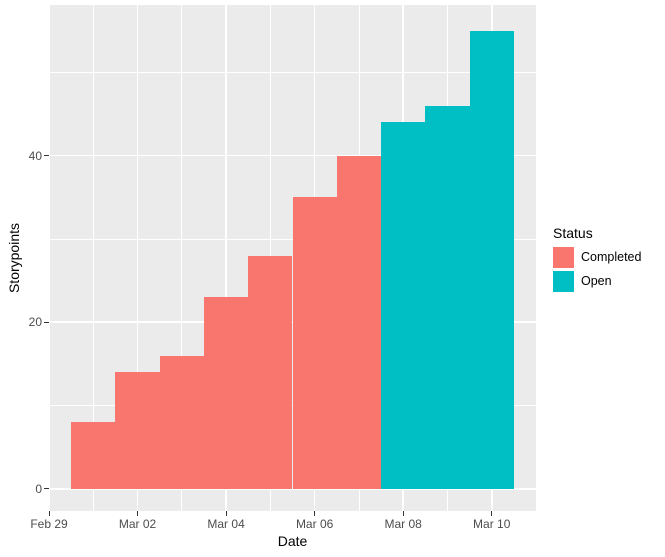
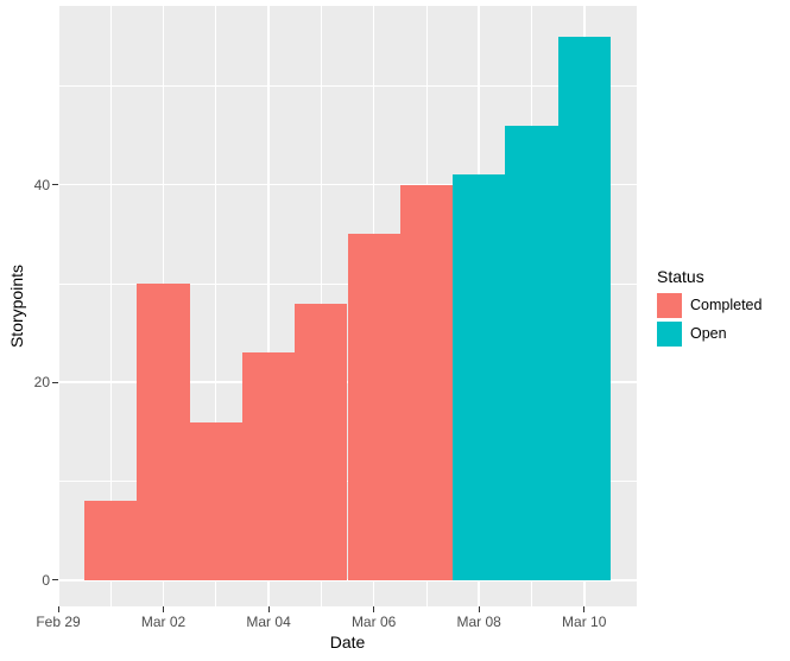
Completed/Mar 02: 14 -> 30
Open/Mar 08: 44 -> 41
